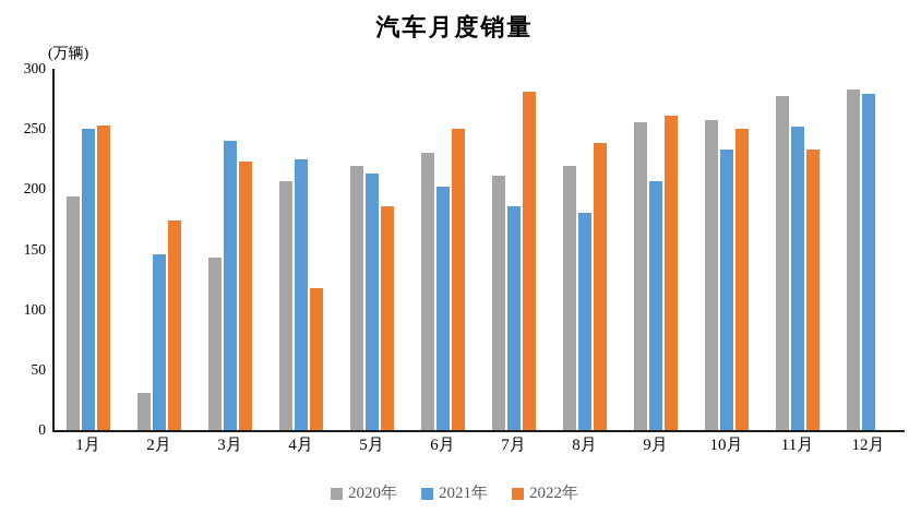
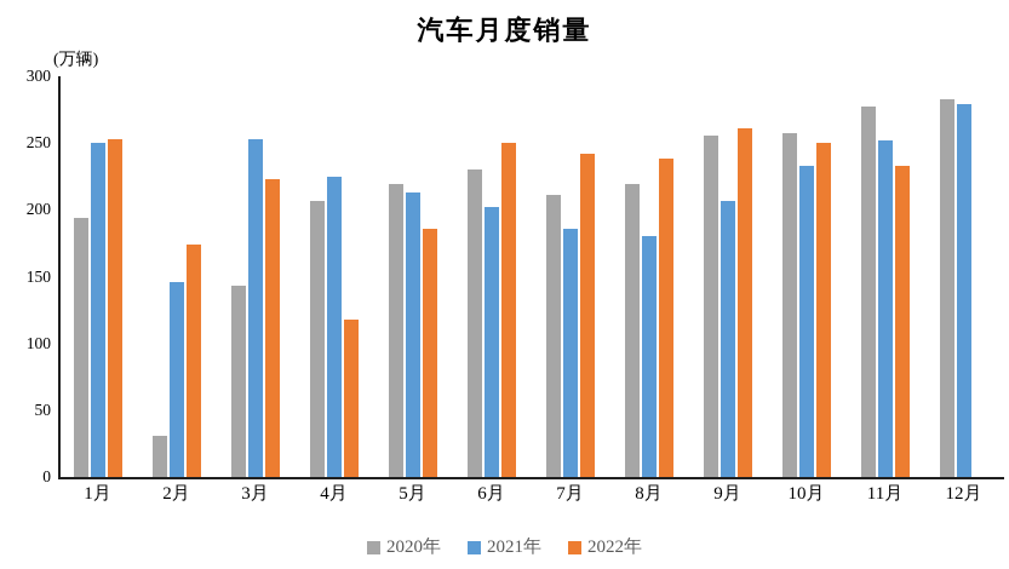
2021年/3月: 240 -> 253
2022年/7月: 281 -> 242
